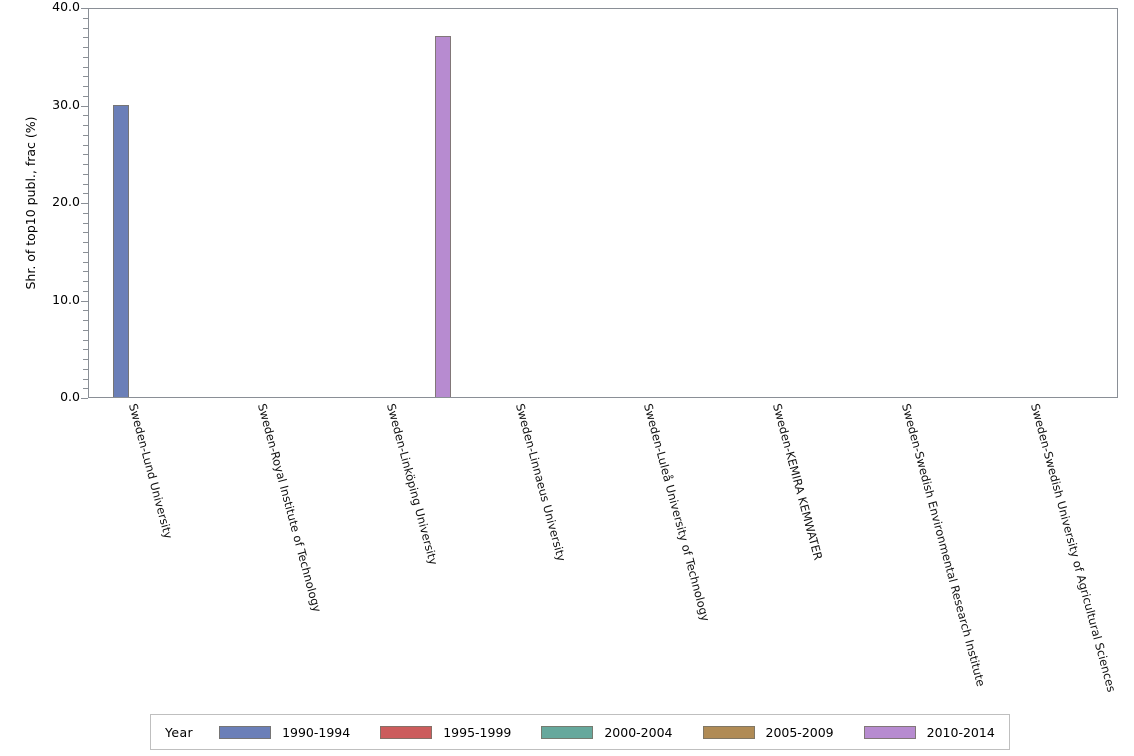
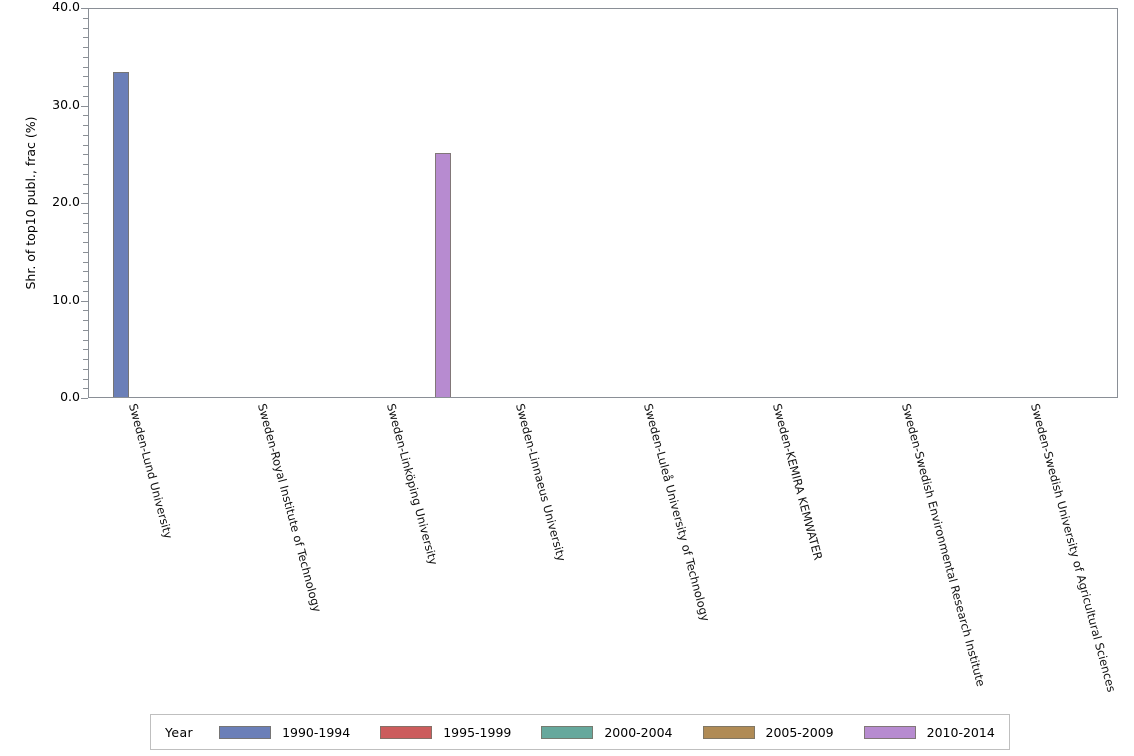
1990-1994/Sweden-Lund University: 30 -> 33
2010-2014/Sweden-Linköping University: 37 -> 25
